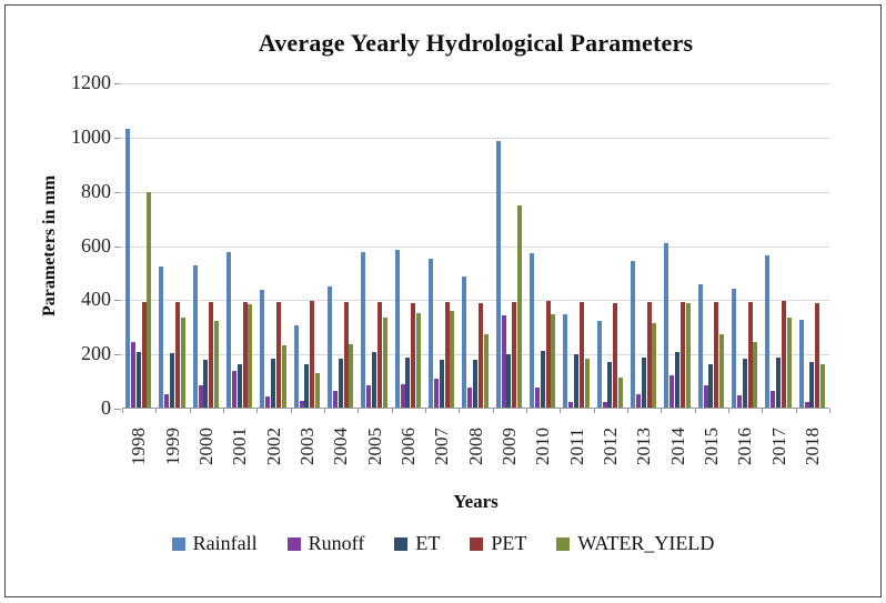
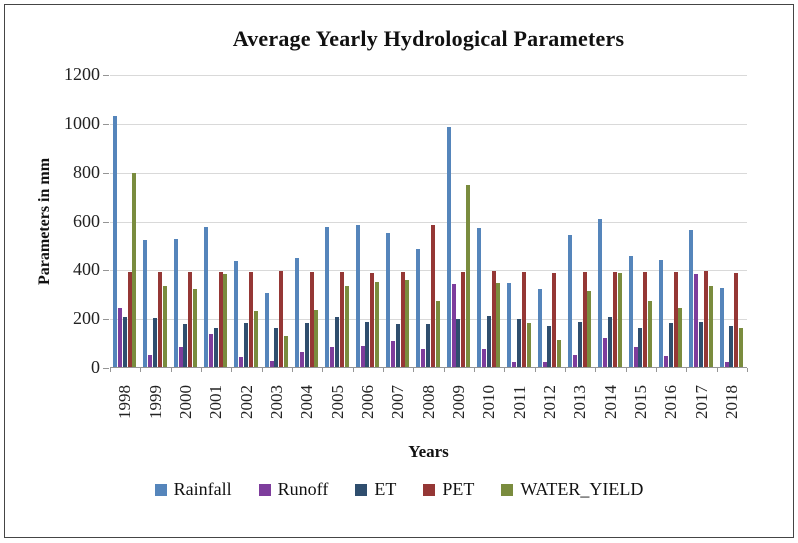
PET/2008: 380 -> 580
Runoff/2017: 60 -> 380
